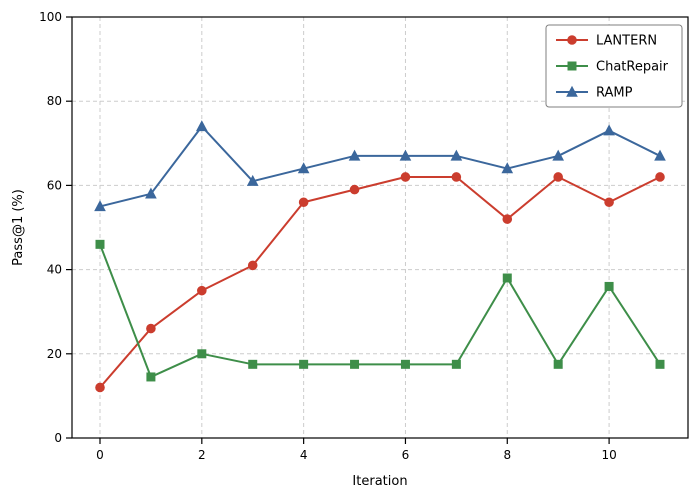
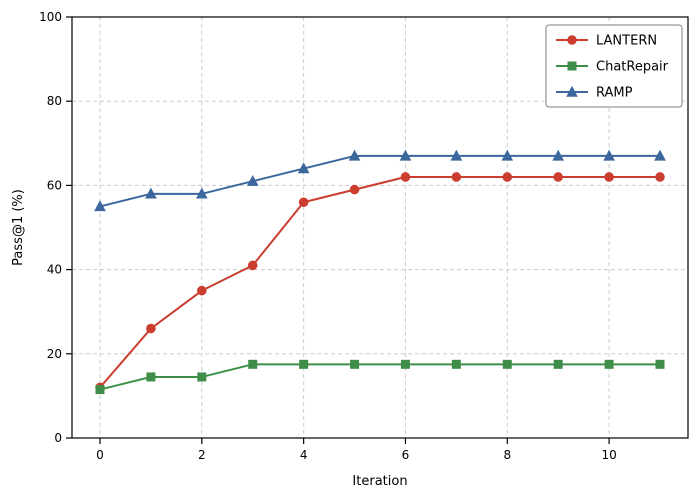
ChatRepair/0: 46 -> 12
ChatRepair/2: 20 -> 14
RAMP/2: 74 -> 58
LANTERN/8: 52 -> 62
ChatRepair/8: 38 -> 18
RAMP/8: 64 -> 67
LANTERN/10: 56 -> 62
ChatRepair/10: 36 -> 18
RAMP/10: 73 -> 67
